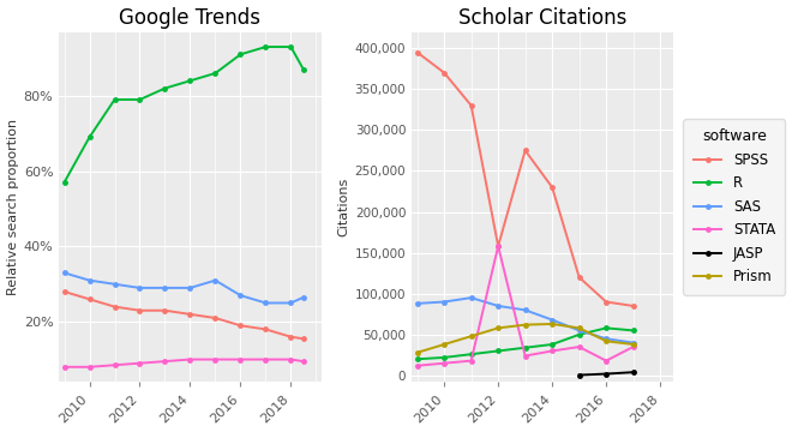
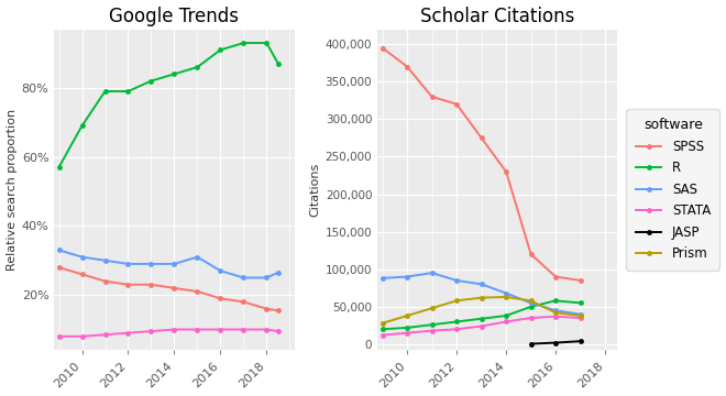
Scholar Citations/SPSS/2012: 158,000 -> 320,000
Scholar Citations/STATA/2012: 158,000 -> 20,000
Scholar Citations/STATA/2016: 18,000 -> 37,000
